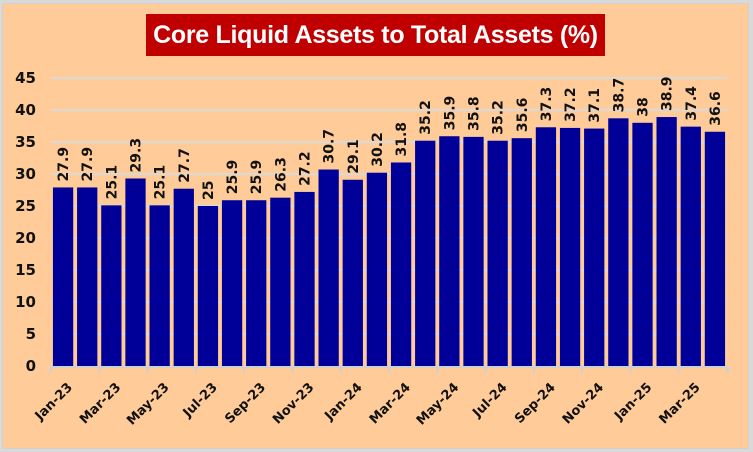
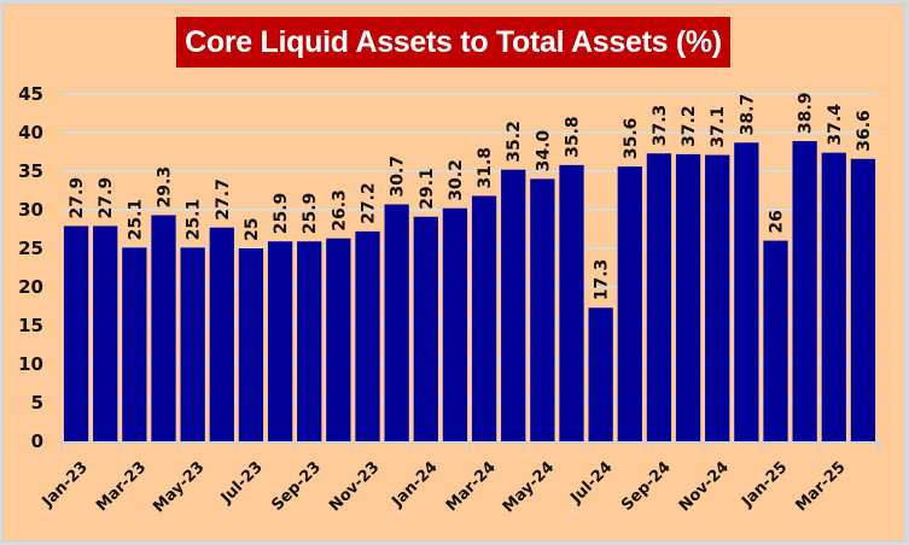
May-24: 35.9 -> 34.0
Jul-24: 35.2 -> 17.3
Jan-25: 38 -> 26
